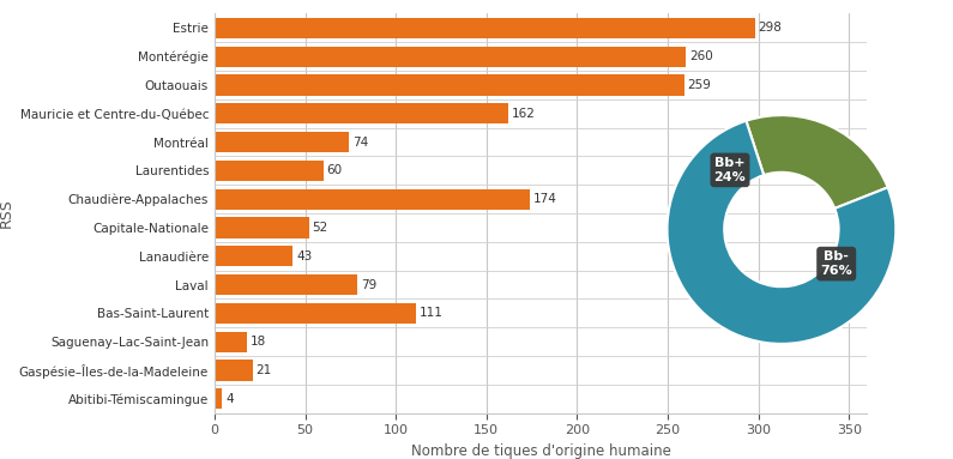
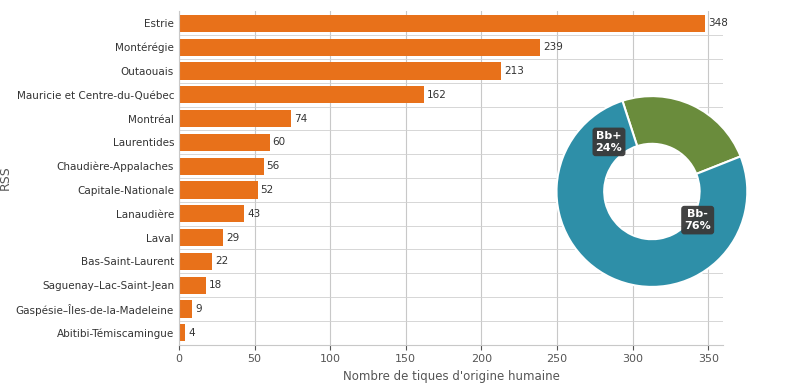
Estrie: 298 -> 348
Montérégie: 260 -> 239
Outaouais: 259 -> 213
Chaudière-Appalaches: 174 -> 56
Laval: 79 -> 29
Bas-Saint-Laurent: 111 -> 22
Gaspésie–Îles-de-la-Madeleine: 21 -> 9
